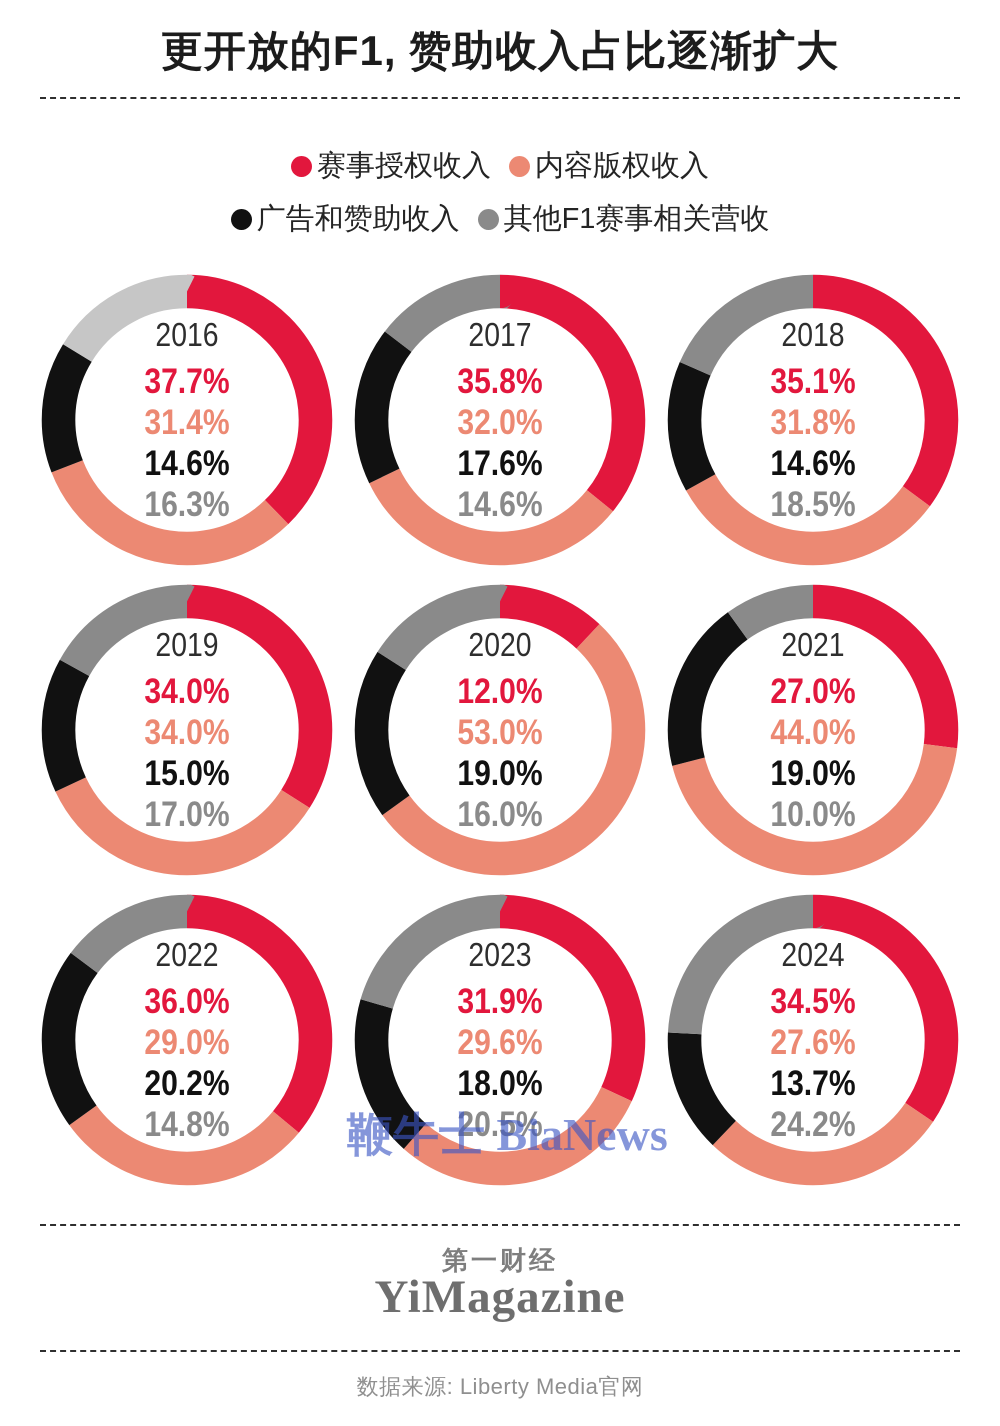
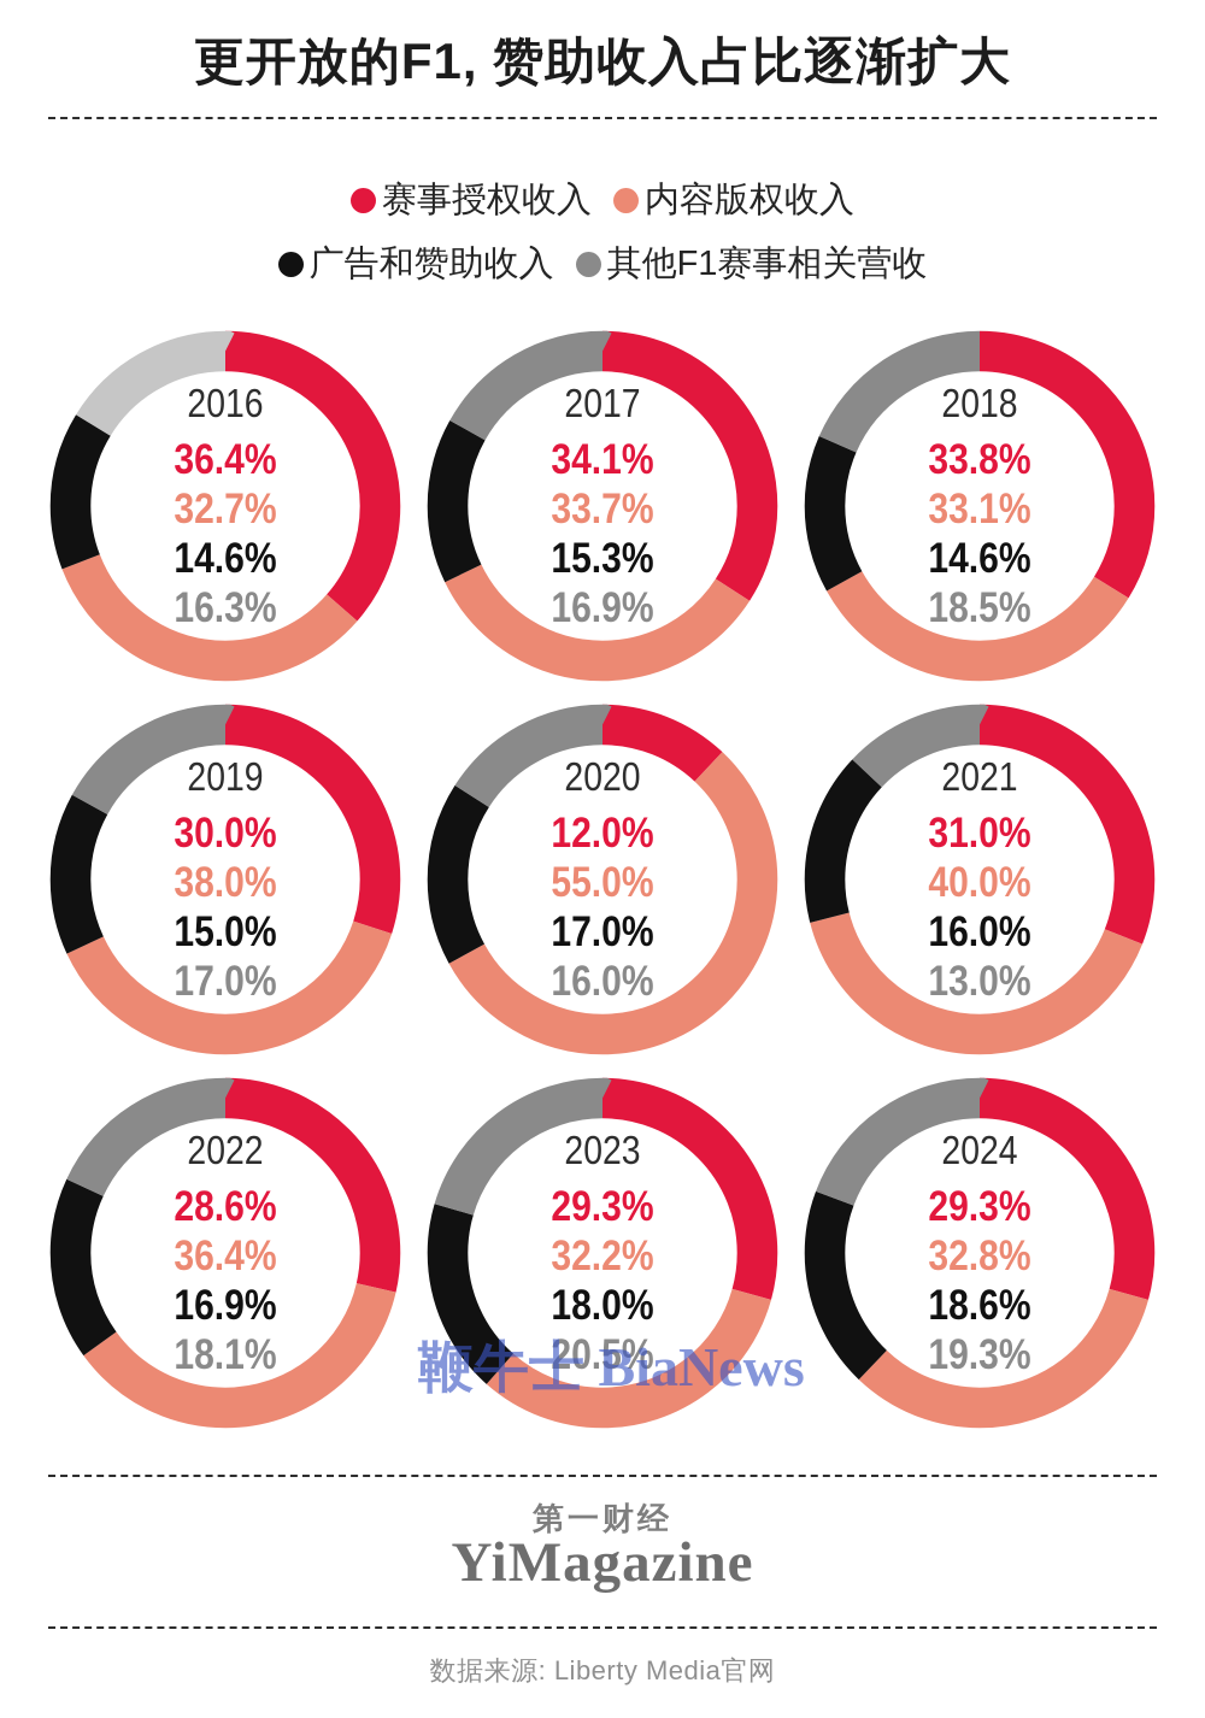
2016/赛事授权收入: 37.7% -> 36.4%
2017/赛事授权收入: 35.8% -> 34.1%
2018/赛事授权收入: 35.1% -> 33.8%
2019/赛事授权收入: 34.0% -> 30.0%
2021/赛事授权收入: 27.0% -> 31.0%
2022/赛事授权收入: 36.0% -> 28.6%
2023/赛事授权收入: 31.9% -> 29.3%
2024/赛事授权收入: 34.5% -> 29.3%
2016/内容版权收入: 31.4% -> 32.7%
2017/内容版权收入: 32.0% -> 33.7%
2018/内容版权收入: 31.8% -> 33.1%
2019/内容版权收入: 34.0% -> 38.0%
2020/内容版权收入: 53.0% -> 55.0%
2021/内容版权收入: 44.0% -> 40.0%
2022/内容版权收入: 29.0% -> 36.4%
2023/内容版权收入: 29.6% -> 32.2%
2024/内容版权收入: 27.6% -> 32.8%
2017/广告和赞助收入: 17.6% -> 15.3%
2020/广告和赞助收入: 19.0% -> 17.0%
2021/广告和赞助收入: 19.0% -> 16.0%
2022/广告和赞助收入: 20.2% -> 16.9%
2024/广告和赞助收入: 13.7% -> 18.6%
2017/其他F1赛事相关营收: 14.6% -> 16.9%
2021/其他F1赛事相关营收: 10.0% -> 13.0%
2022/其他F1赛事相关营收: 14.8% -> 18.1%
2024/其他F1赛事相关营收: 24.2% -> 19.3%
